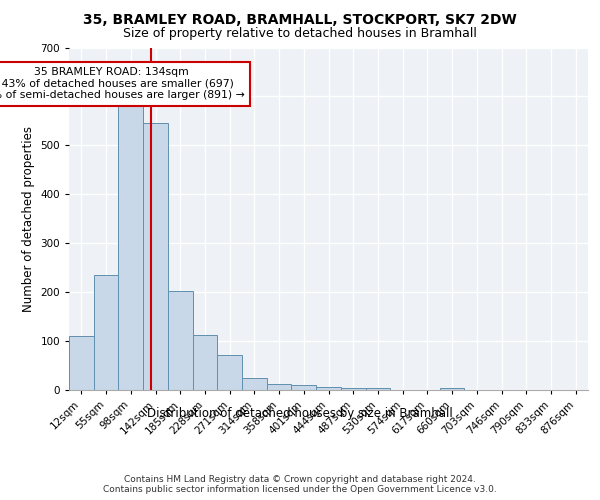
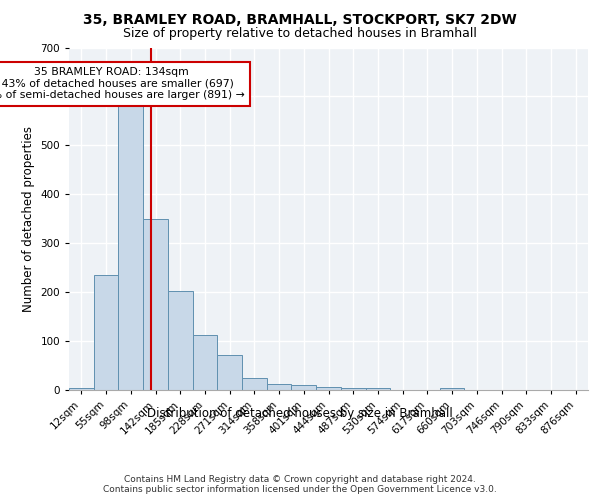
12sqm: 110 -> 5
142sqm: 545 -> 350
